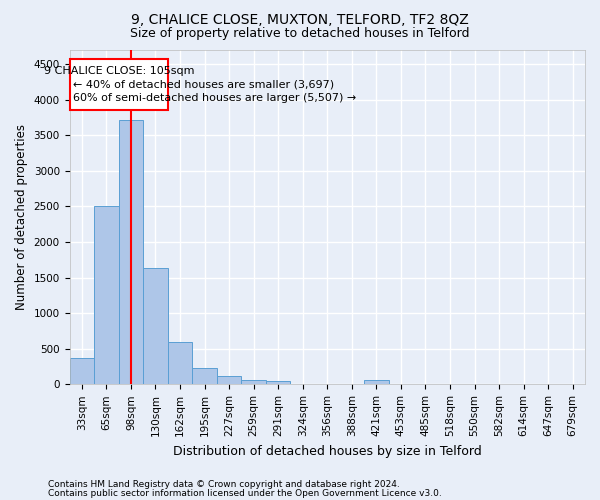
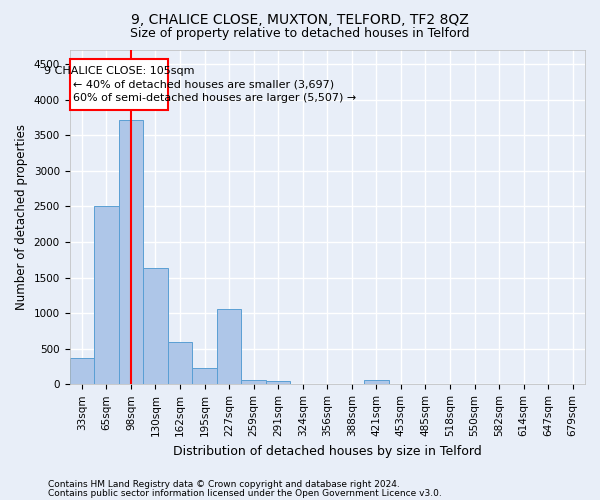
227sqm: 110 -> 1060
